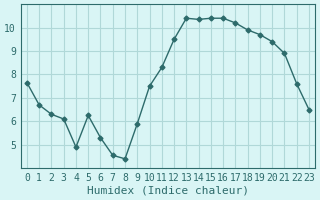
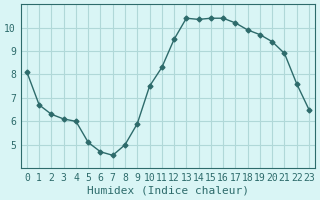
0: 7.65 -> 8.10
4: 4.90 -> 6.00
5: 6.25 -> 5.10
6: 5.30 -> 4.70
8: 4.40 -> 5.00
